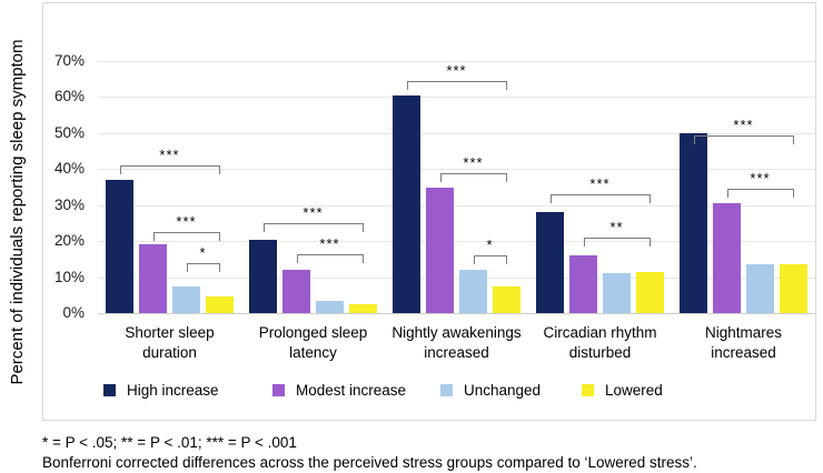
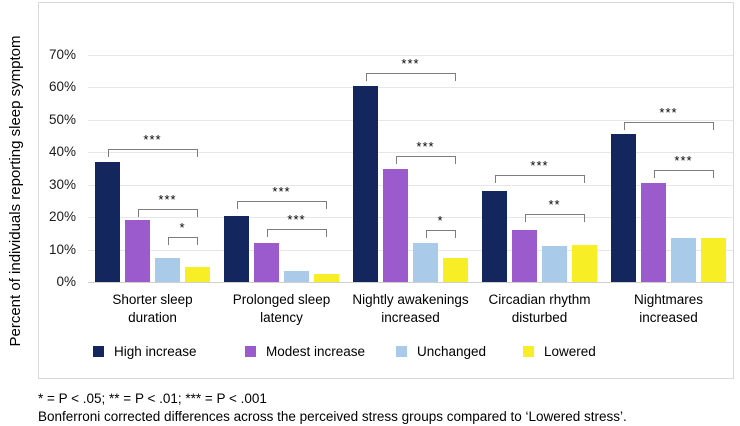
High increase/Nightmares increased: 50% -> 46%
